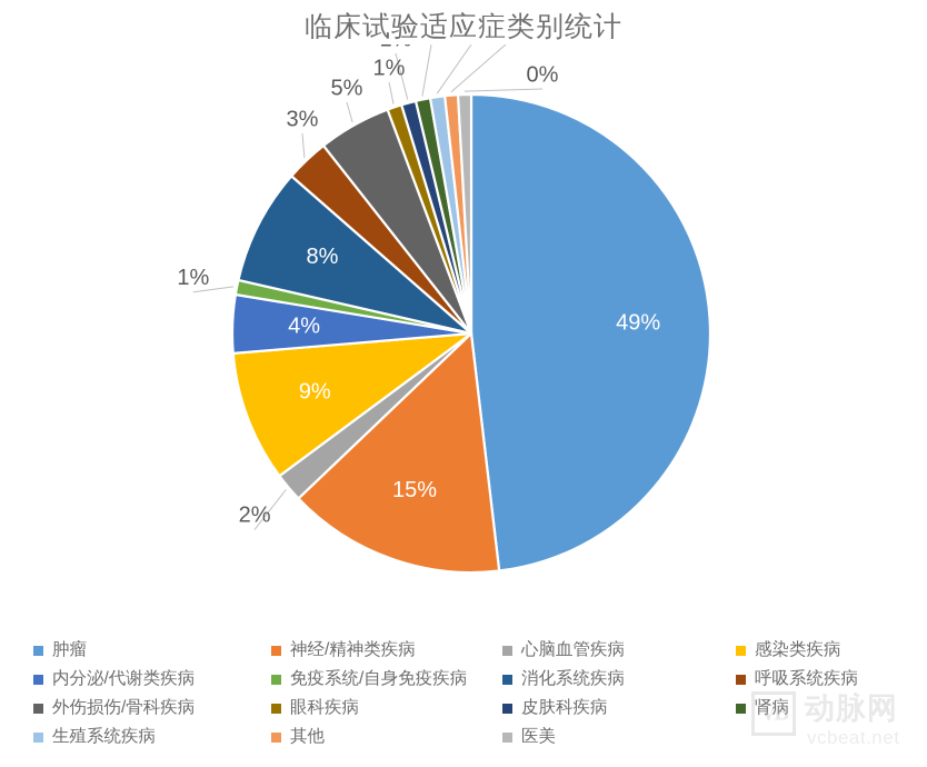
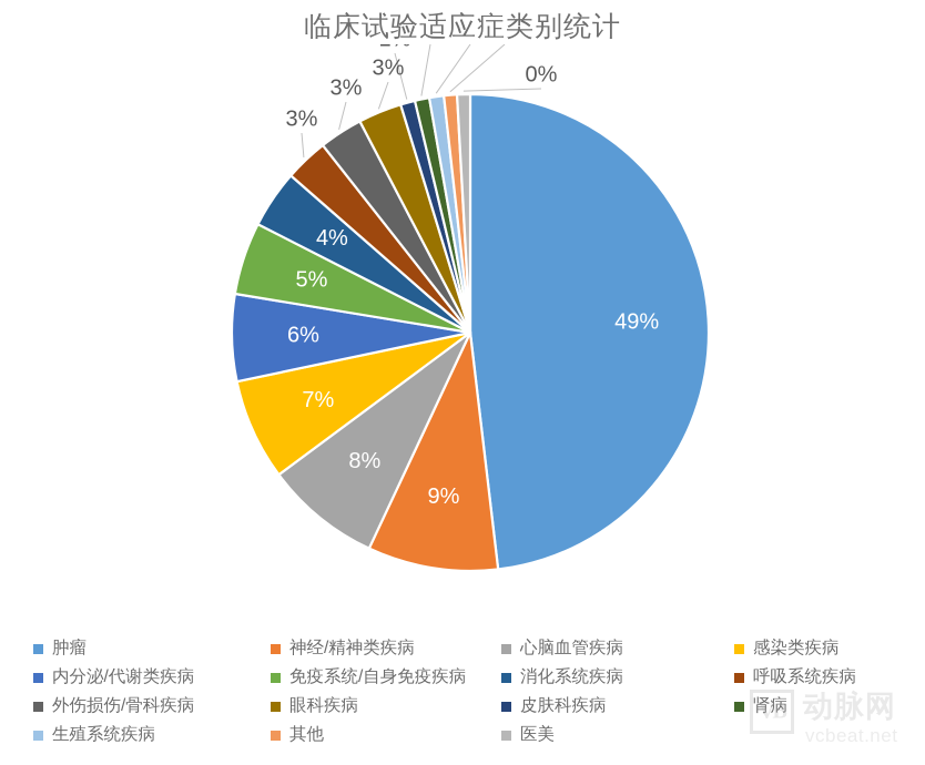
神经/精神类疾病: 15% -> 9%
心脑血管疾病: 2% -> 8%
感染类疾病: 9% -> 7%
内分泌/代谢类疾病: 4% -> 6%
免疫系统/自身免疫疾病: 1% -> 5%
消化系统疾病: 8% -> 4%
外伤损伤/骨科疾病: 5% -> 3%
眼科疾病: 1% -> 3%
